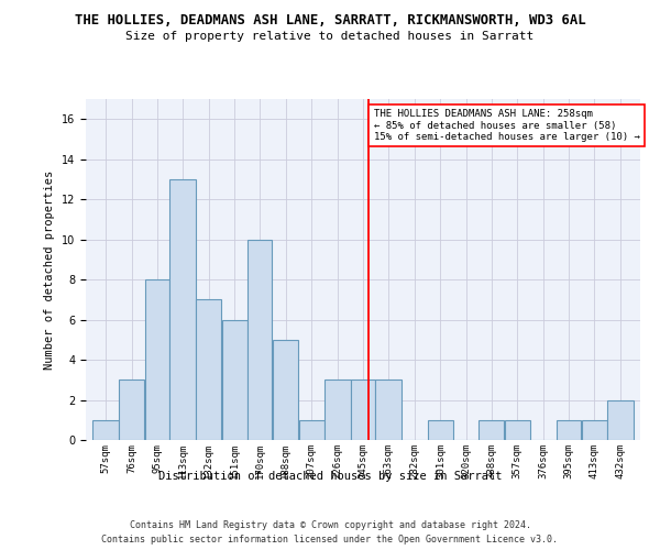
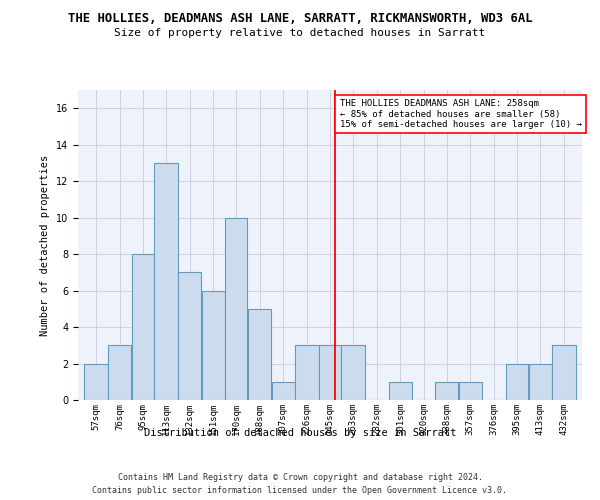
57sqm: 1 -> 2
395sqm: 1 -> 2
413sqm: 1 -> 2
432sqm: 2 -> 3
